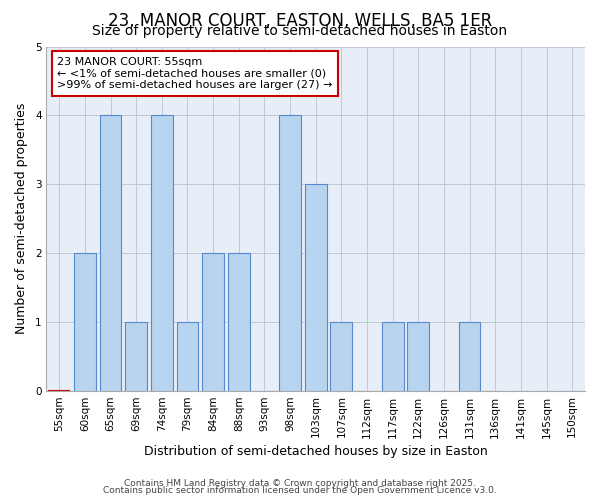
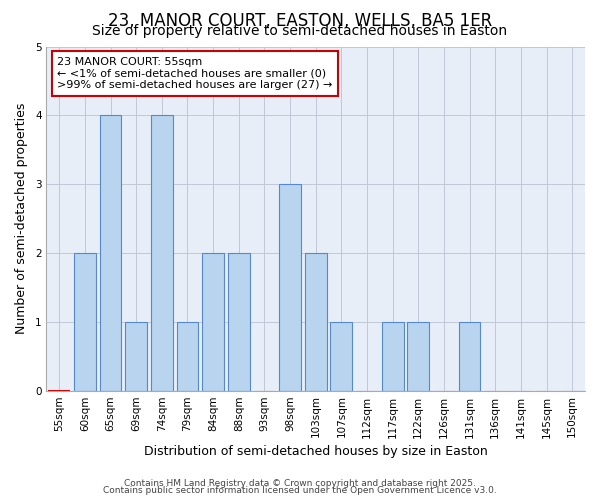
98sqm: 4 -> 3
103sqm: 3 -> 2
